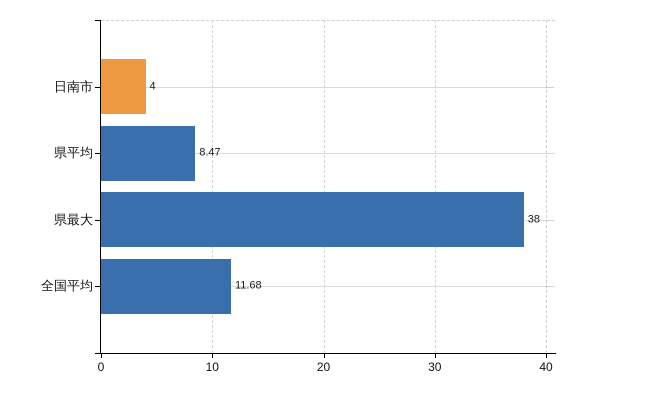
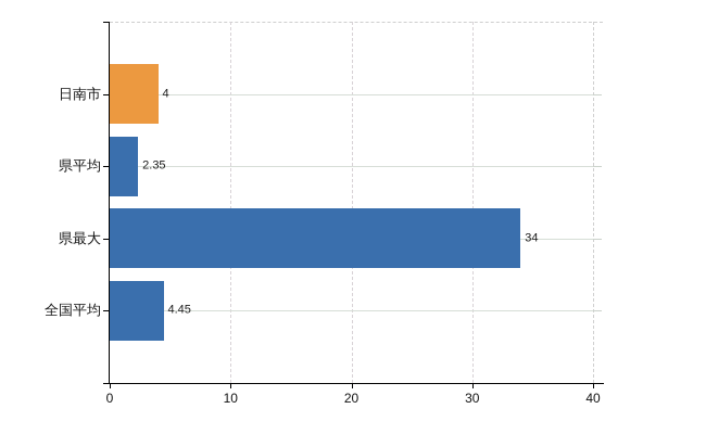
県平均: 8.47 -> 2.35
県最大: 38 -> 34
全国平均: 11.68 -> 4.45
